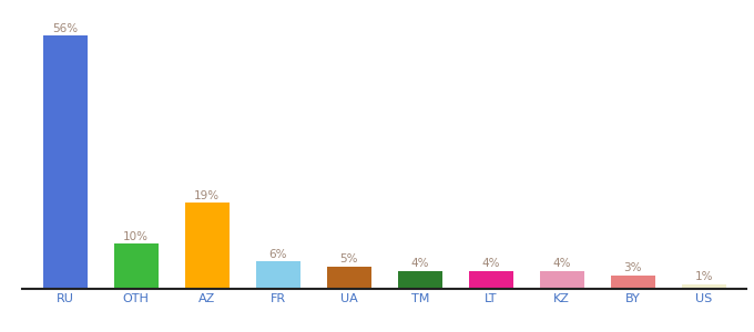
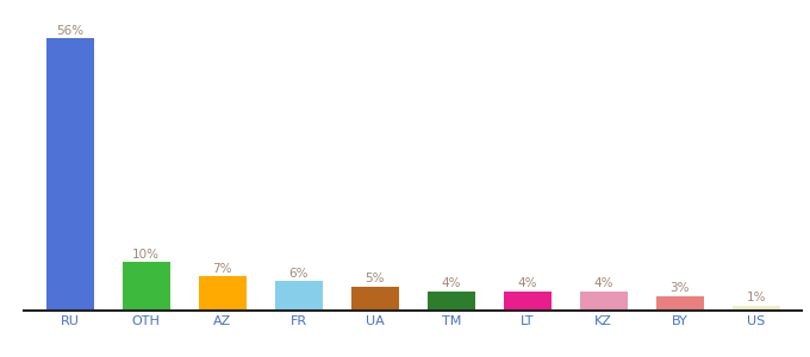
AZ: 19% -> 7%
